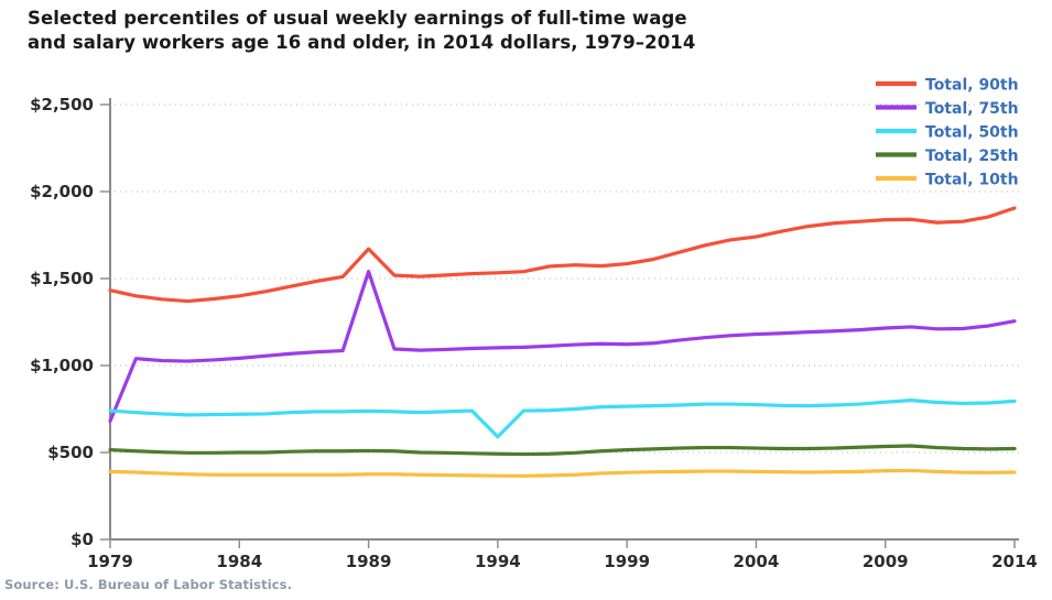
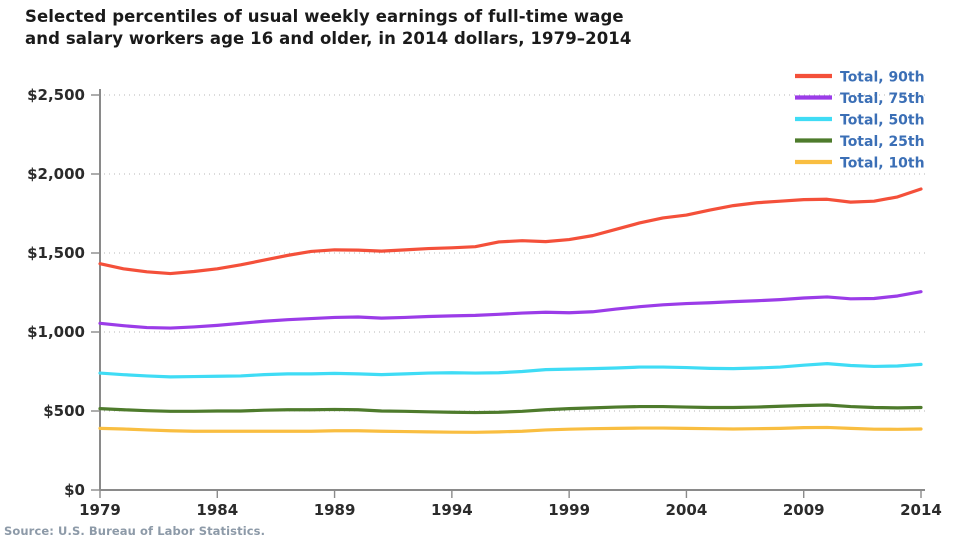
Total, 75th/1979: $680 -> $1060
Total, 90th/1989: $1670 -> $1520
Total, 75th/1989: $1540 -> $1090
Total, 50th/1994: $590 -> $740
